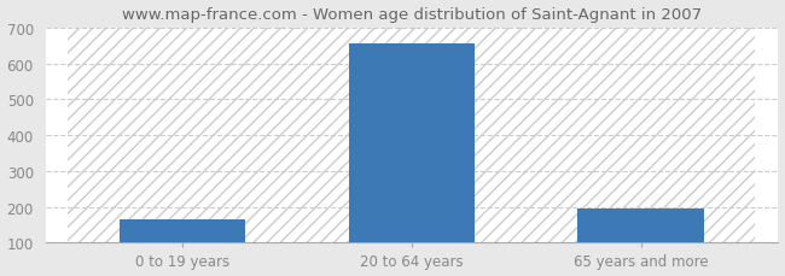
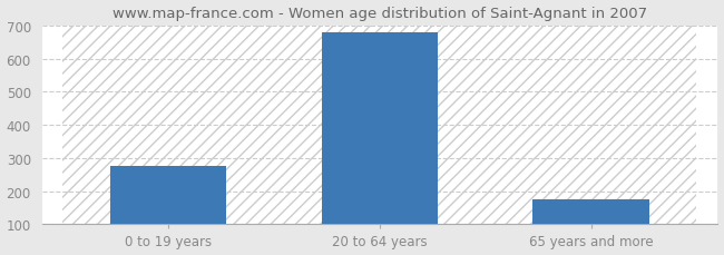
0 to 19 years: 165 -> 275
20 to 64 years: 655 -> 680
65 years and more: 195 -> 175
